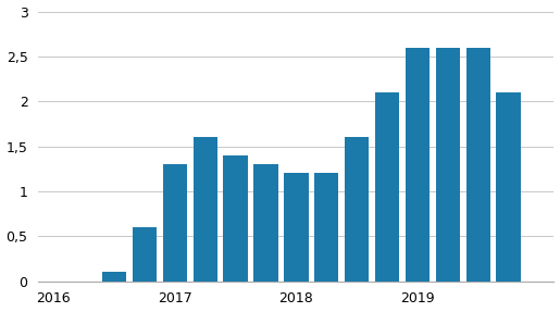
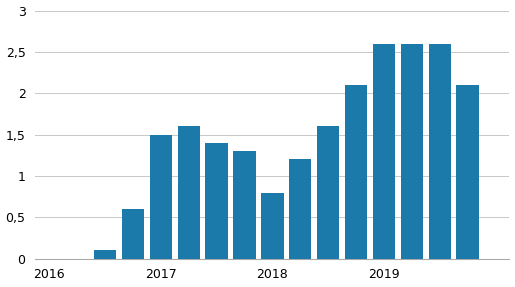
2017: 1,3 -> 1,5
2018: 1,2 -> 0,8
